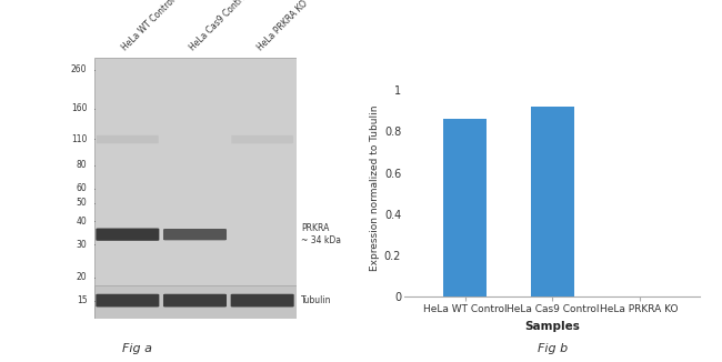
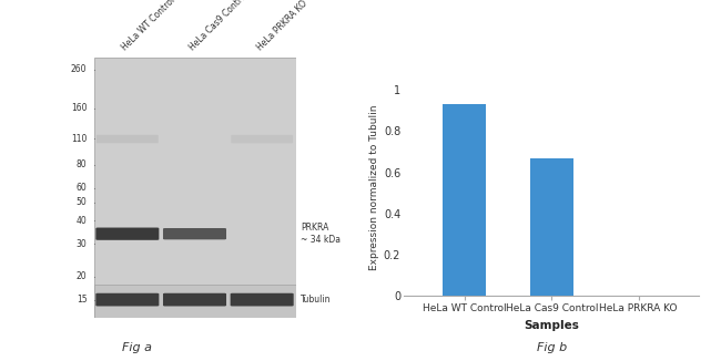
HeLa WT Control: 0.86 -> 0.93
HeLa Cas9 Control: 0.92 -> 0.67
